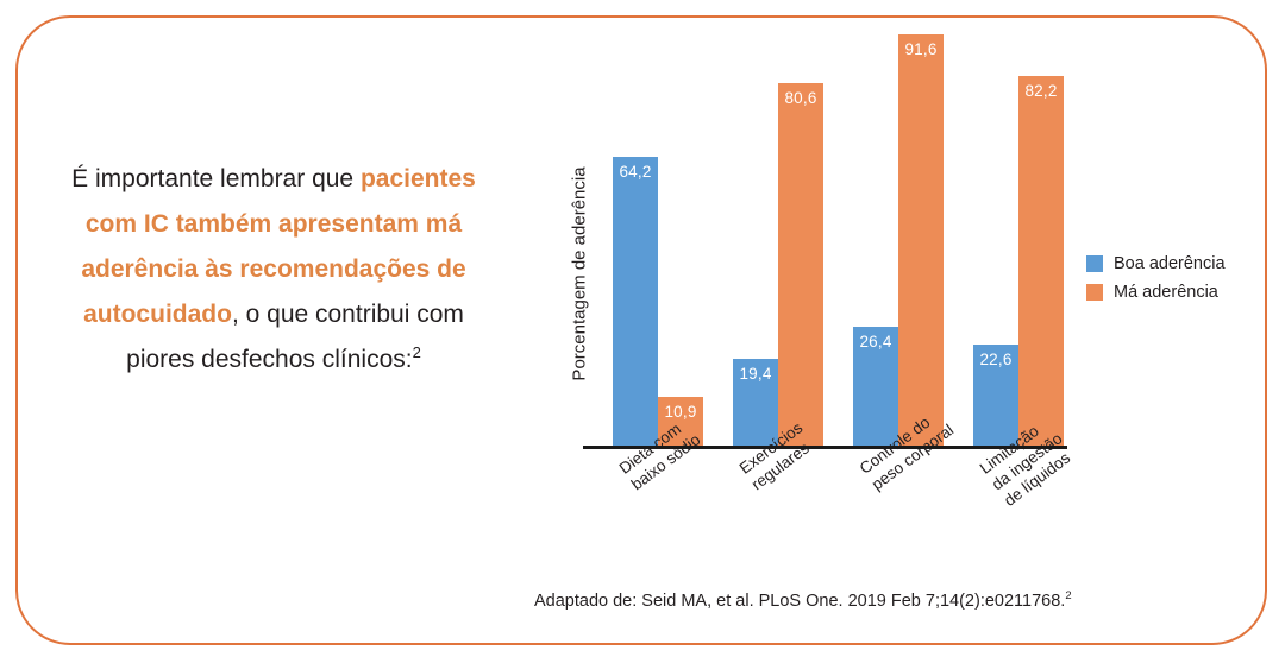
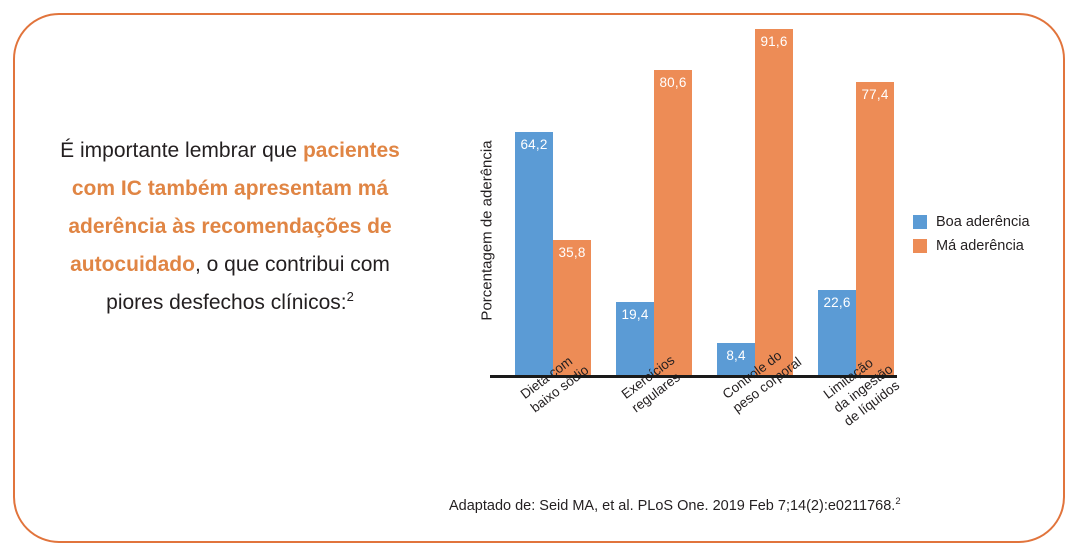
Má aderência/Dieta com baixo sódio: 10,9 -> 35,8
Boa aderência/Controle do peso corporal: 26,4 -> 8,4
Má aderência/Limitação da ingestão de líquidos: 82,2 -> 77,4
